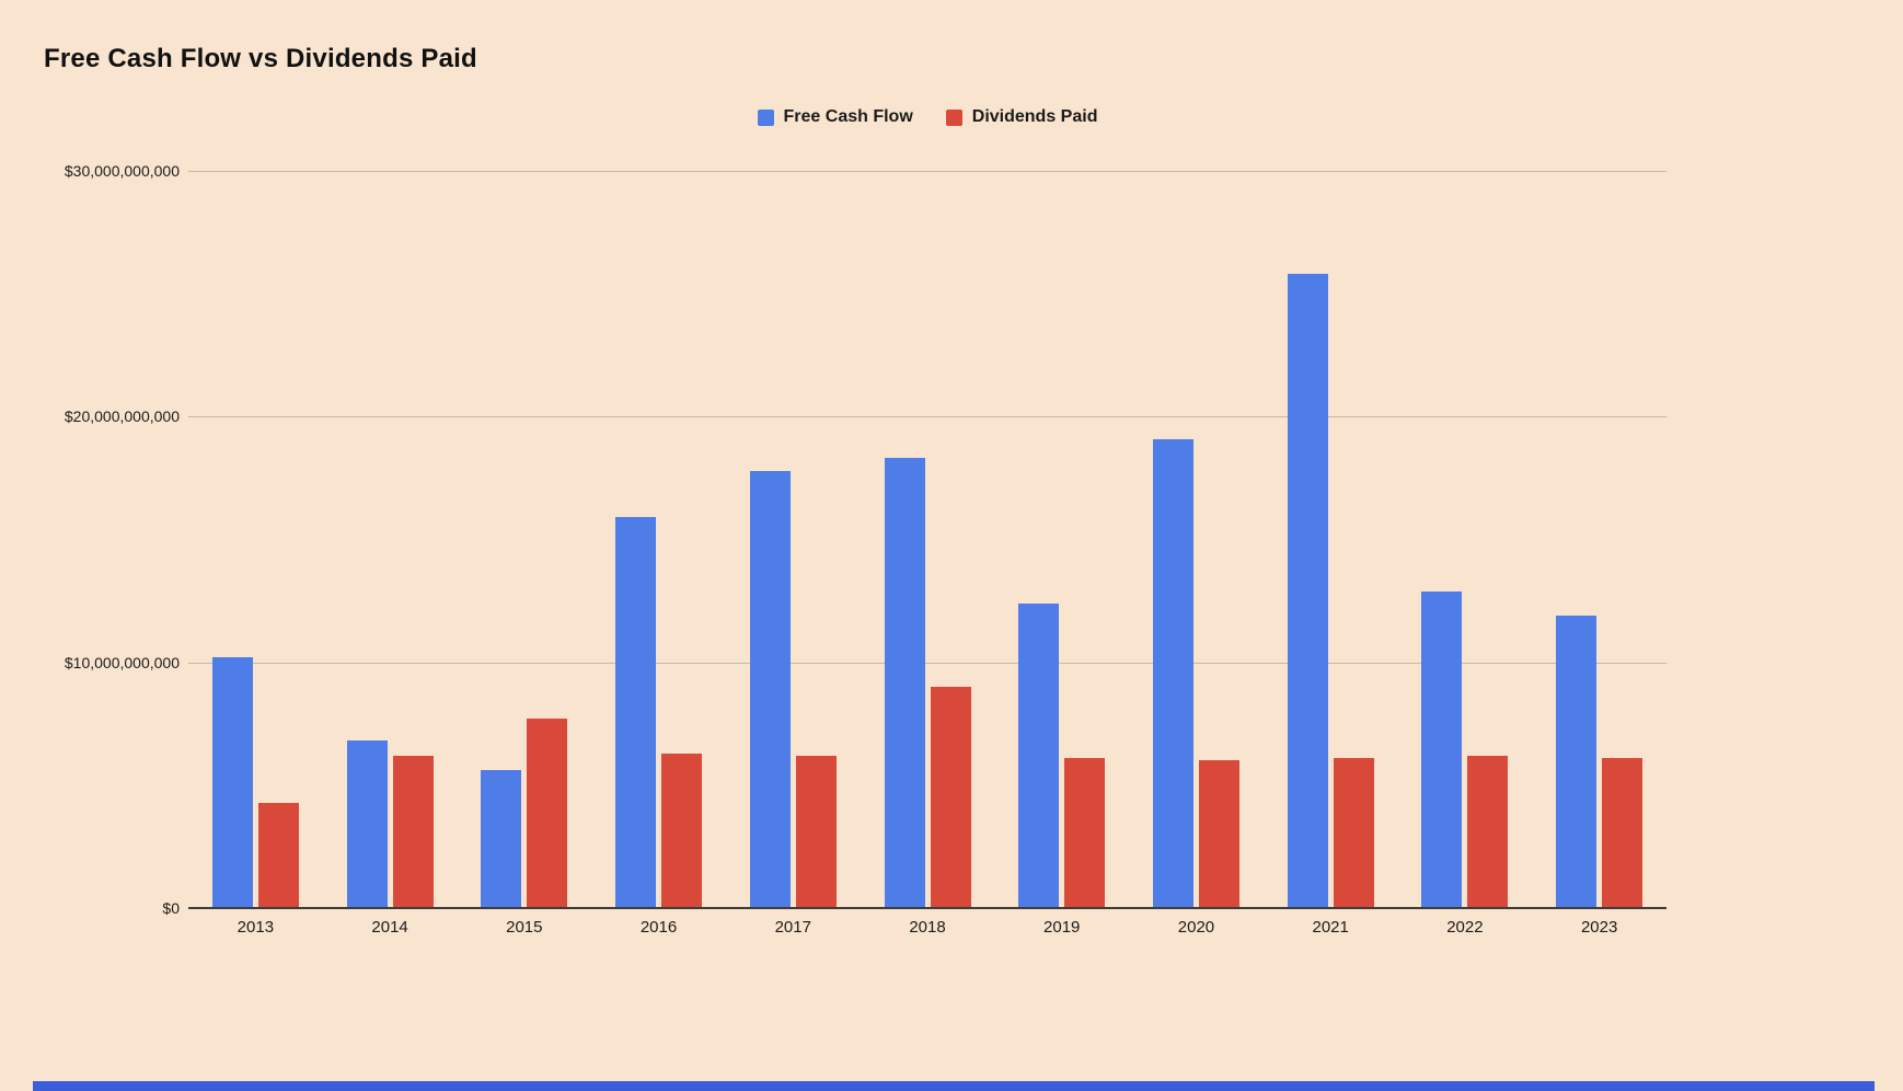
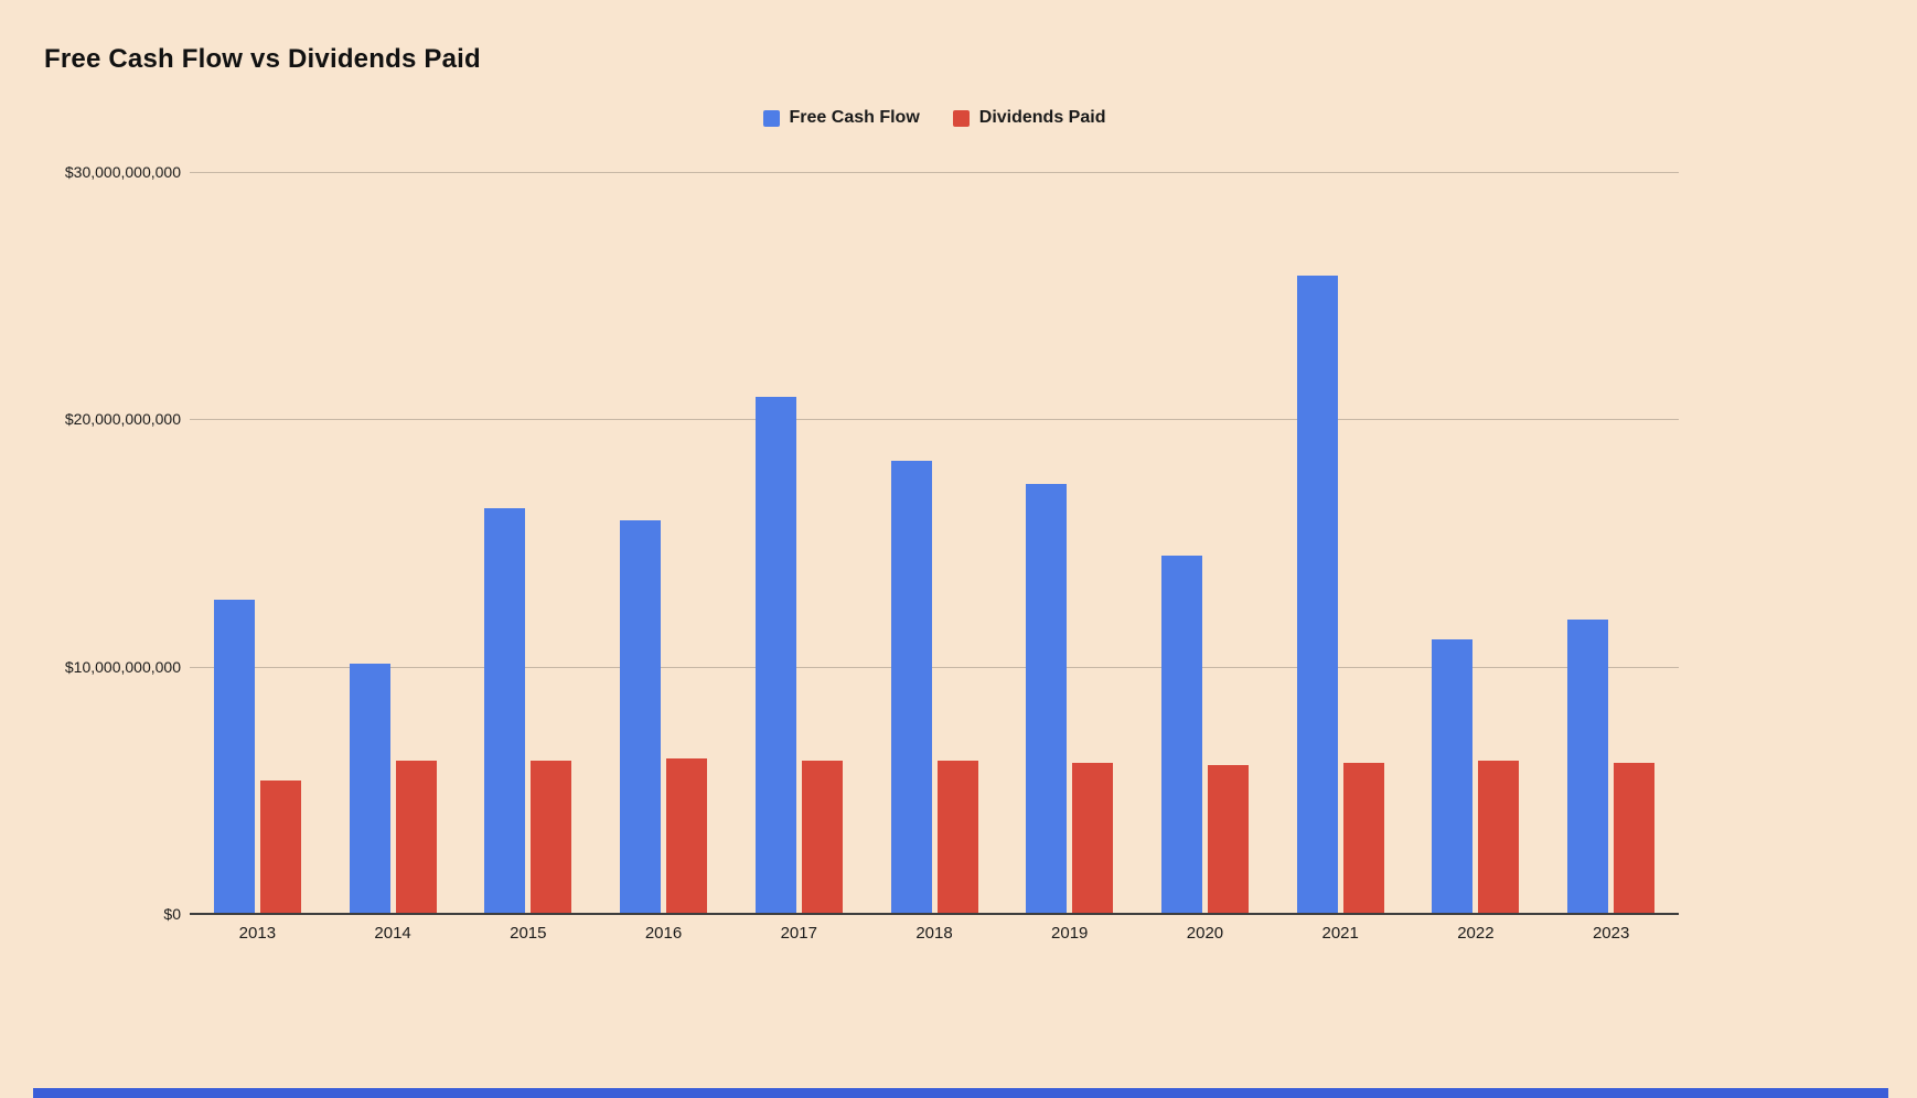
Free Cash Flow/2013: $10200000000 -> $12700000000
Dividends Paid/2013: $4300000000 -> $5400000000
Free Cash Flow/2014: $6800000000 -> $10100000000
Free Cash Flow/2015: $5600000000 -> $16400000000
Dividends Paid/2015: $7700000000 -> $6200000000
Free Cash Flow/2017: $17800000000 -> $20900000000
Dividends Paid/2018: $9000000000 -> $6200000000
Free Cash Flow/2019: $12400000000 -> $17400000000
Free Cash Flow/2020: $19100000000 -> $14500000000
Free Cash Flow/2022: $12900000000 -> $11100000000
